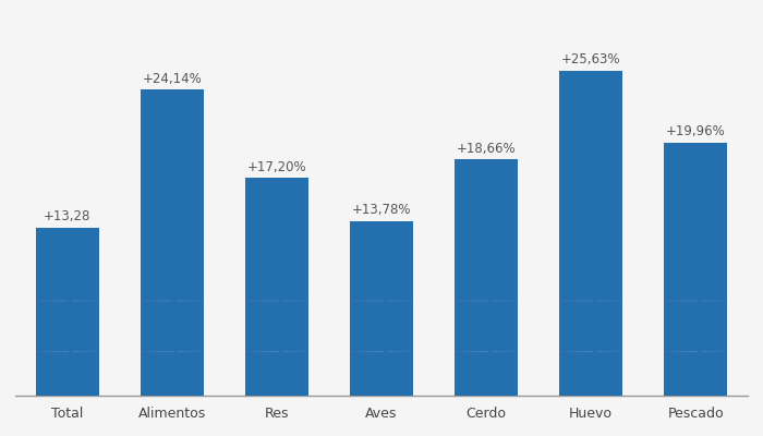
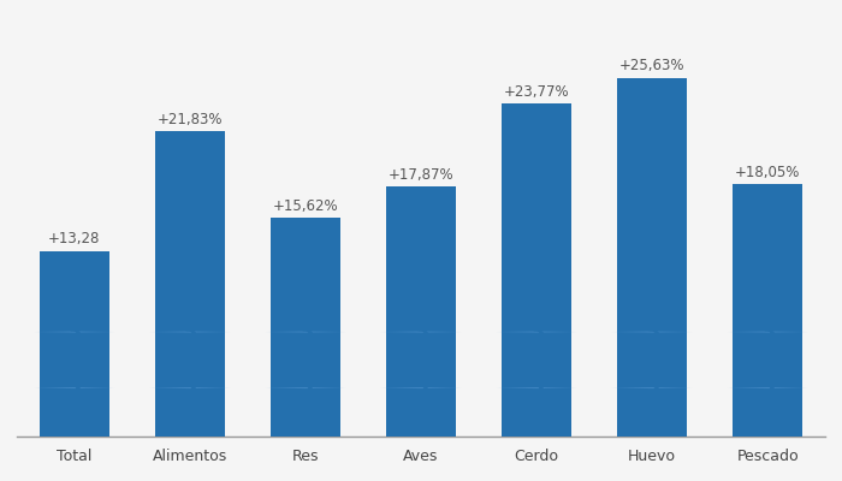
Alimentos: +24,14% -> +21,83%
Res: +17,20% -> +15,62%
Aves: +13,78% -> +17,87%
Cerdo: +18,66% -> +23,77%
Pescado: +19,96% -> +18,05%
